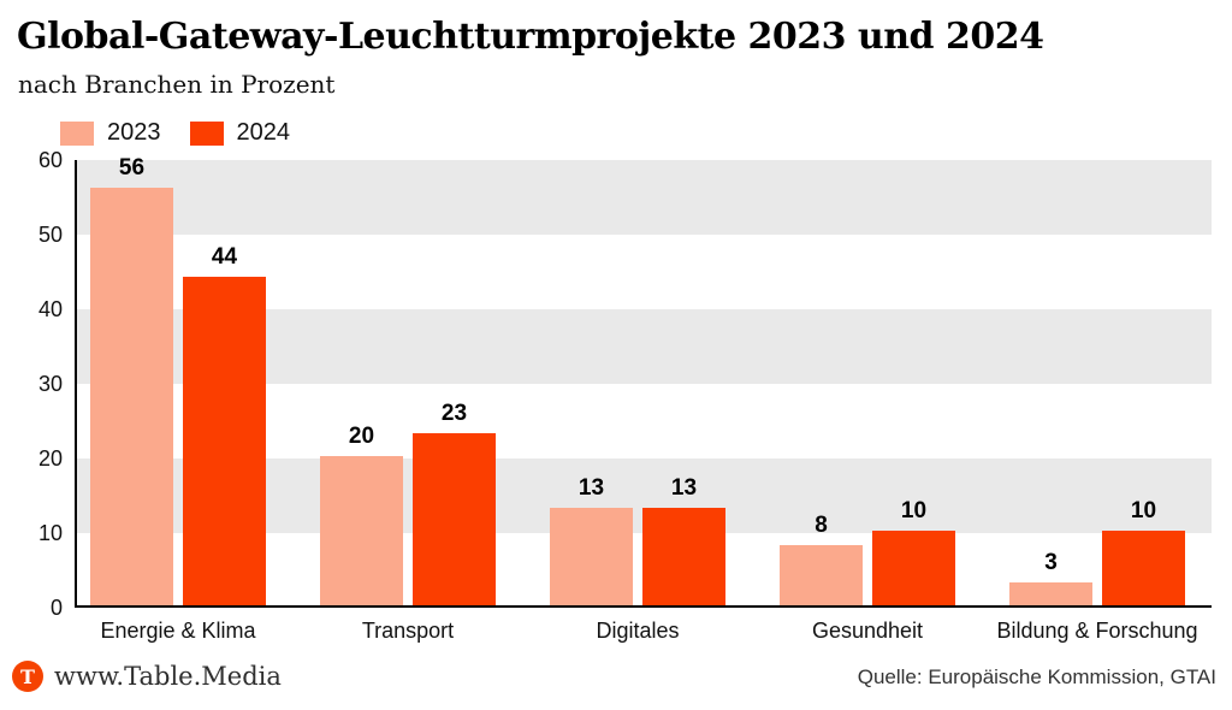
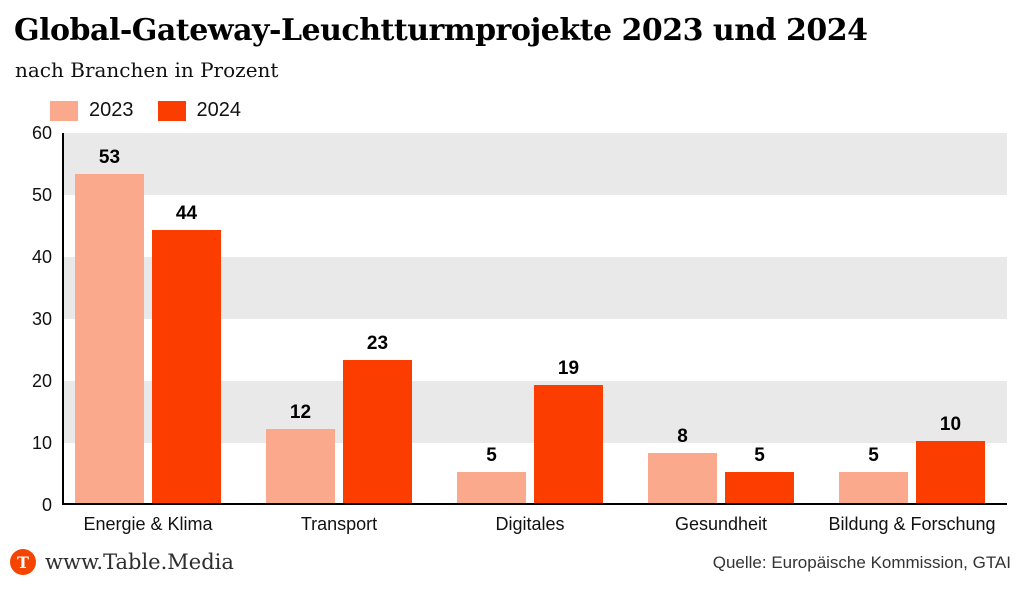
2023/Energie & Klima: 56 -> 53
2023/Transport: 20 -> 12
2023/Digitales: 13 -> 5
2024/Digitales: 13 -> 19
2024/Gesundheit: 10 -> 5
2023/Bildung & Forschung: 3 -> 5
